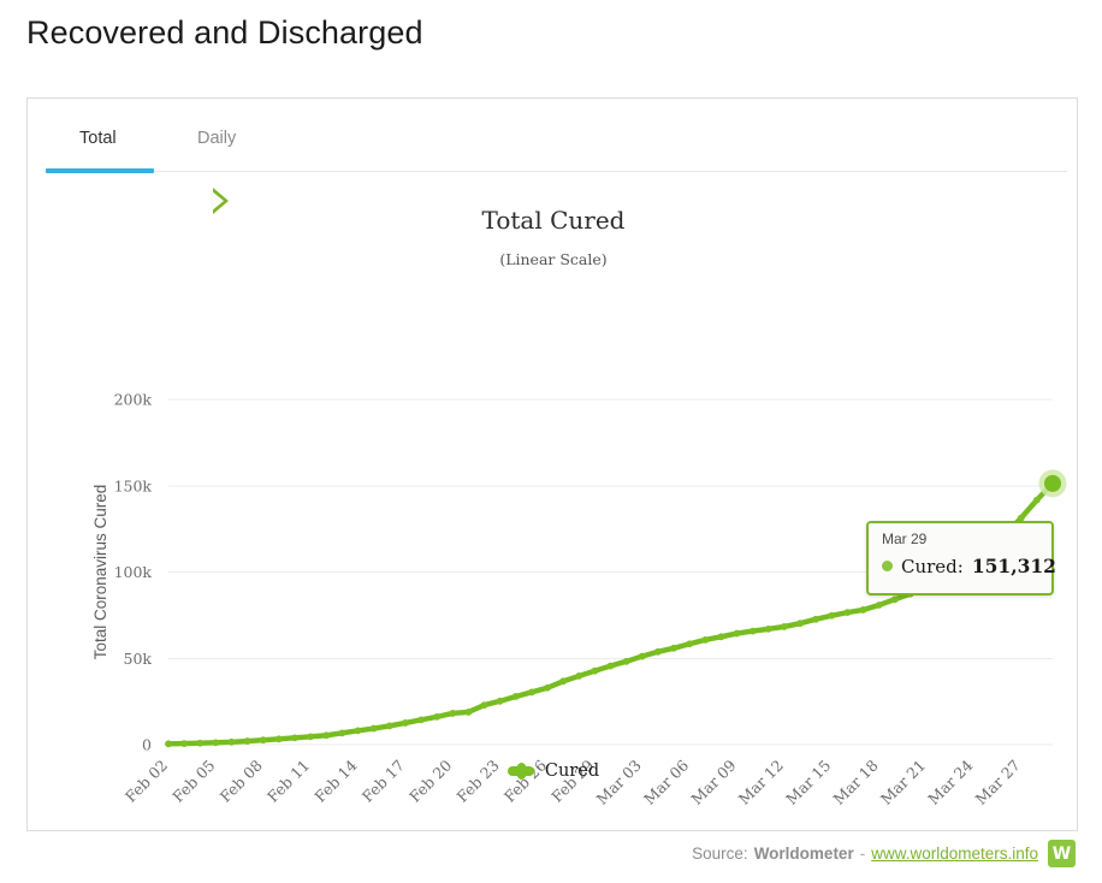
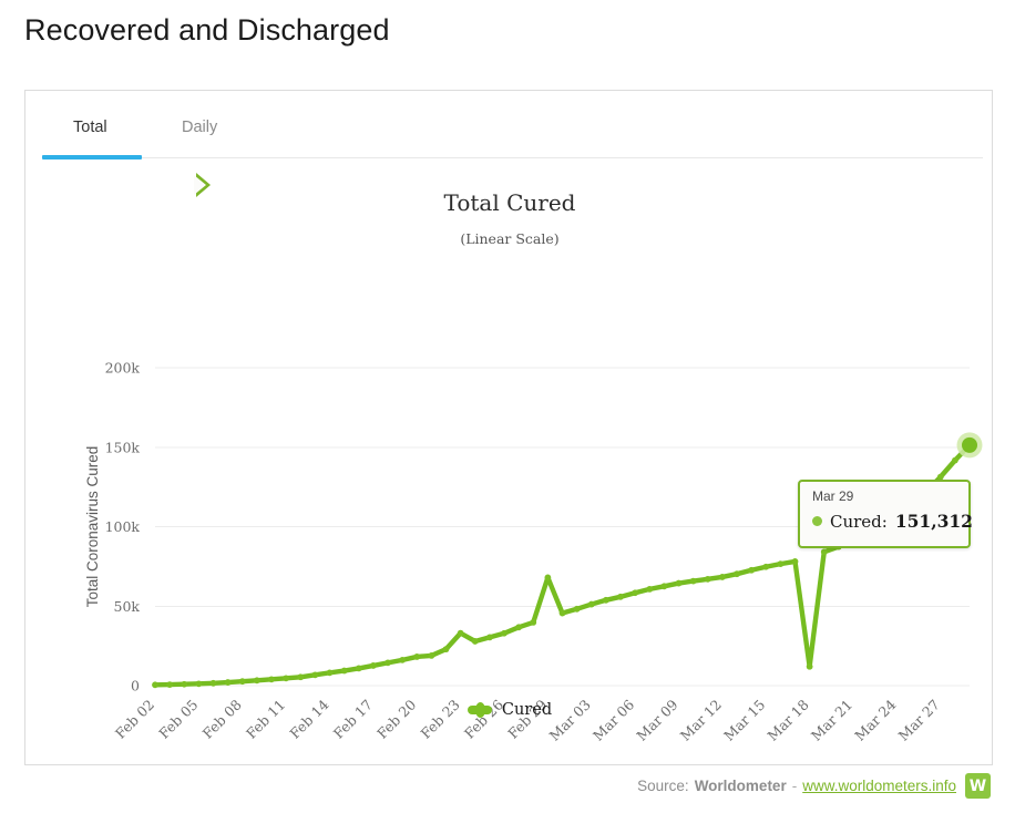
Feb 23: 25k -> 33k
Feb 29: 43k -> 68k
Mar 18: 81k -> 12k
